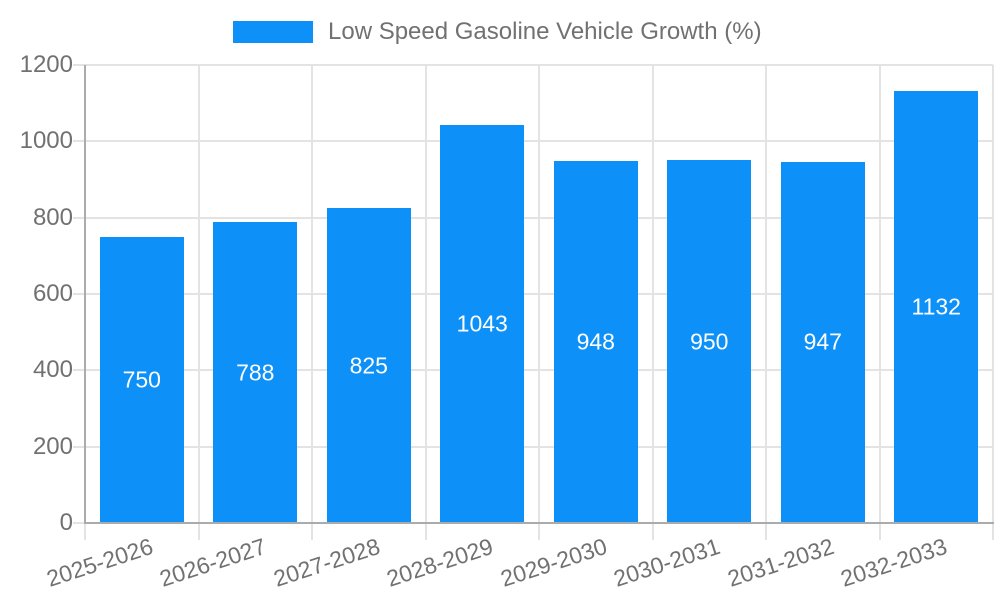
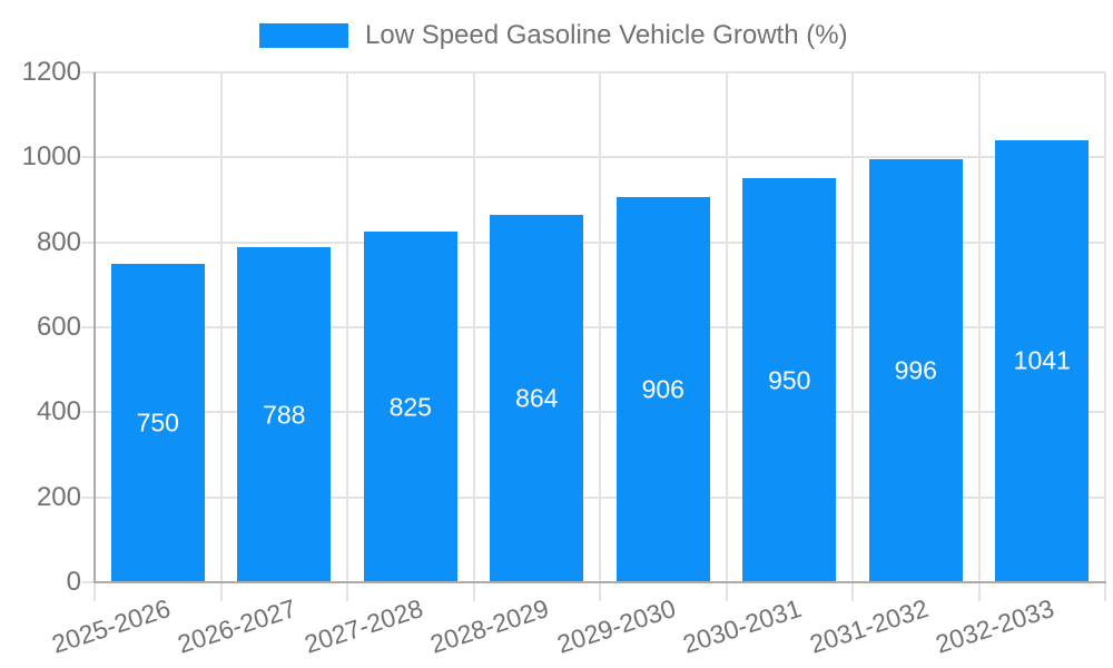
2028-2029: 1043 -> 864
2029-2030: 948 -> 906
2031-2032: 947 -> 996
2032-2033: 1132 -> 1041
